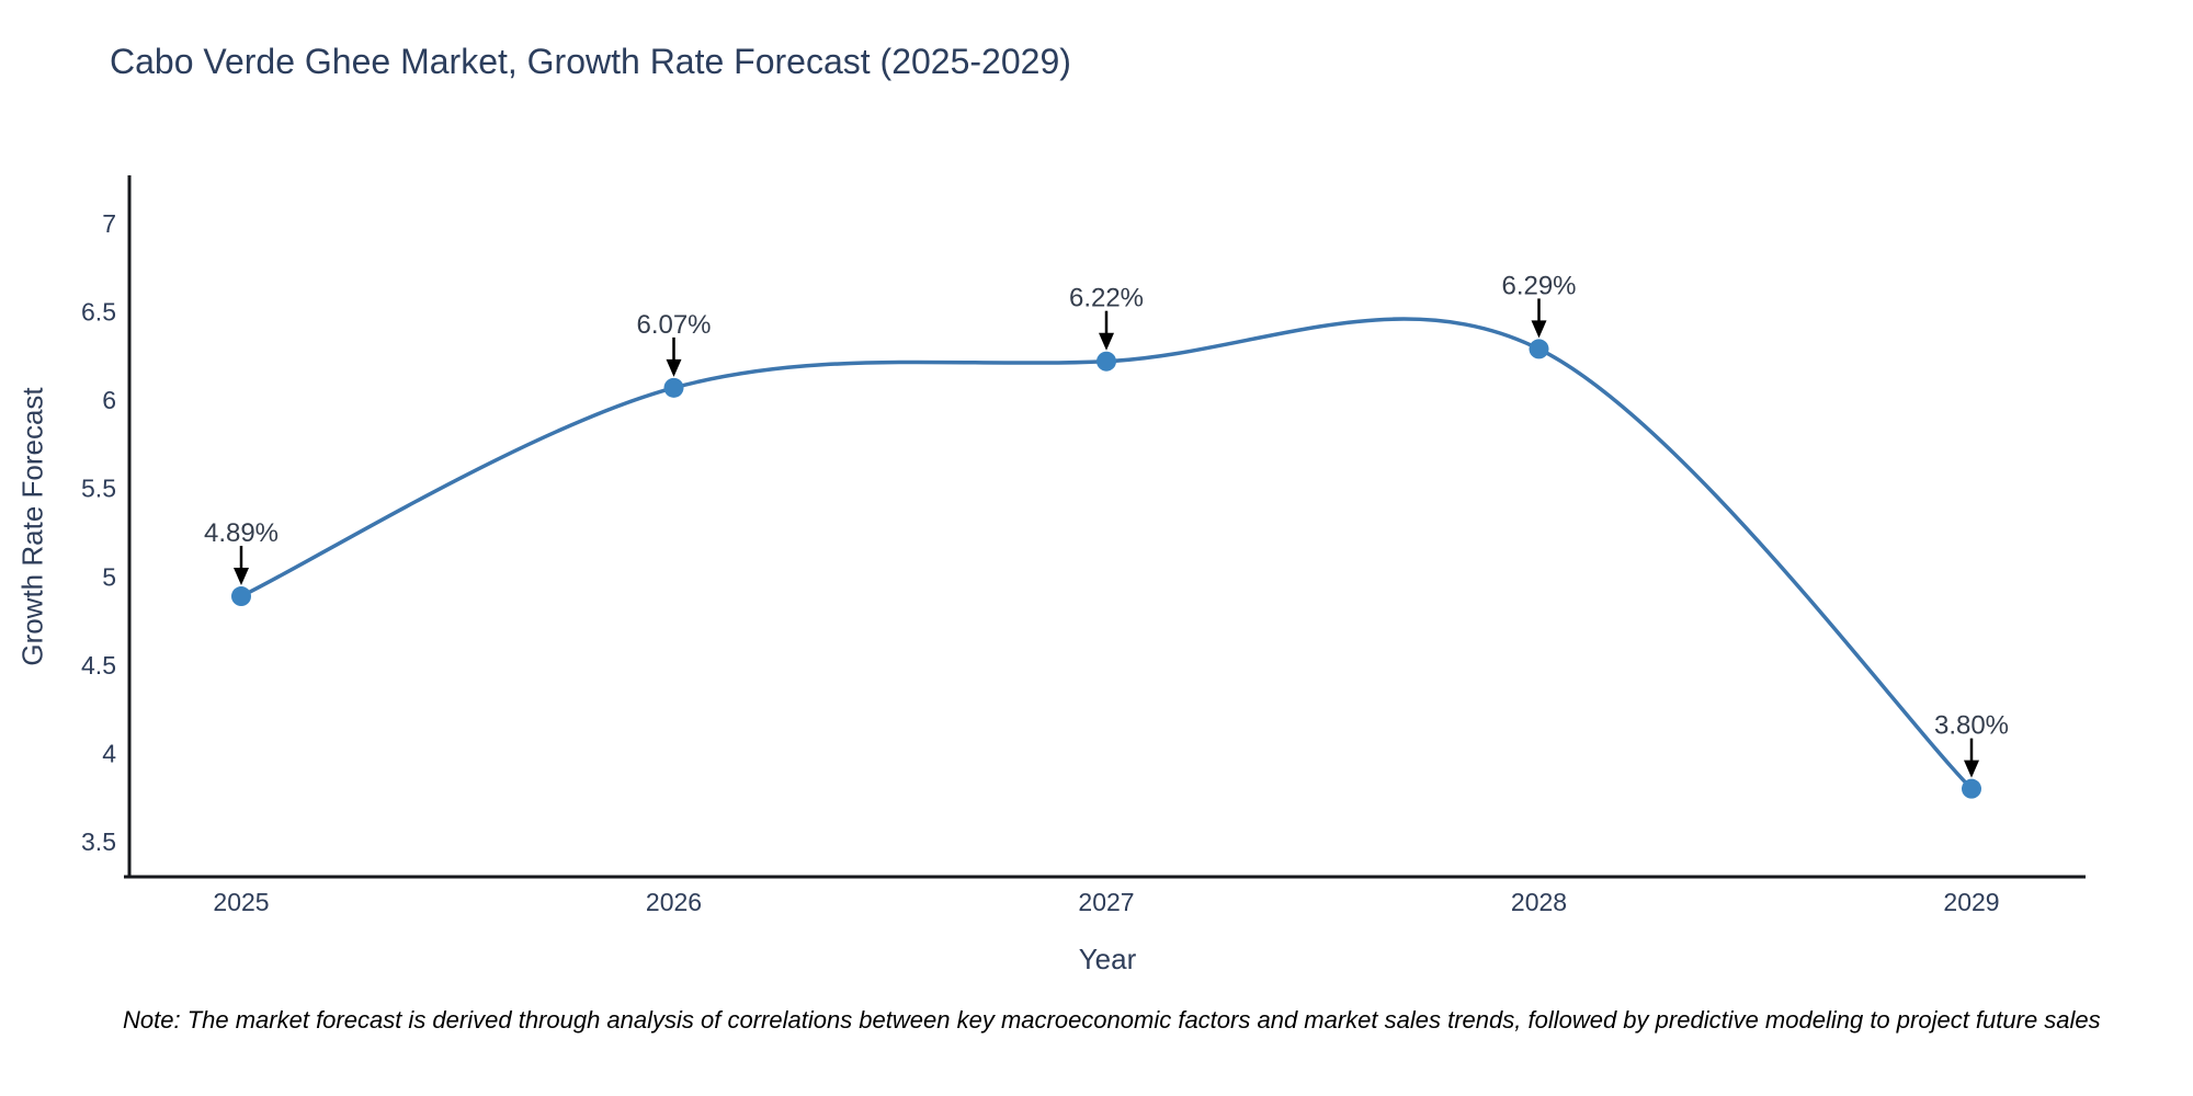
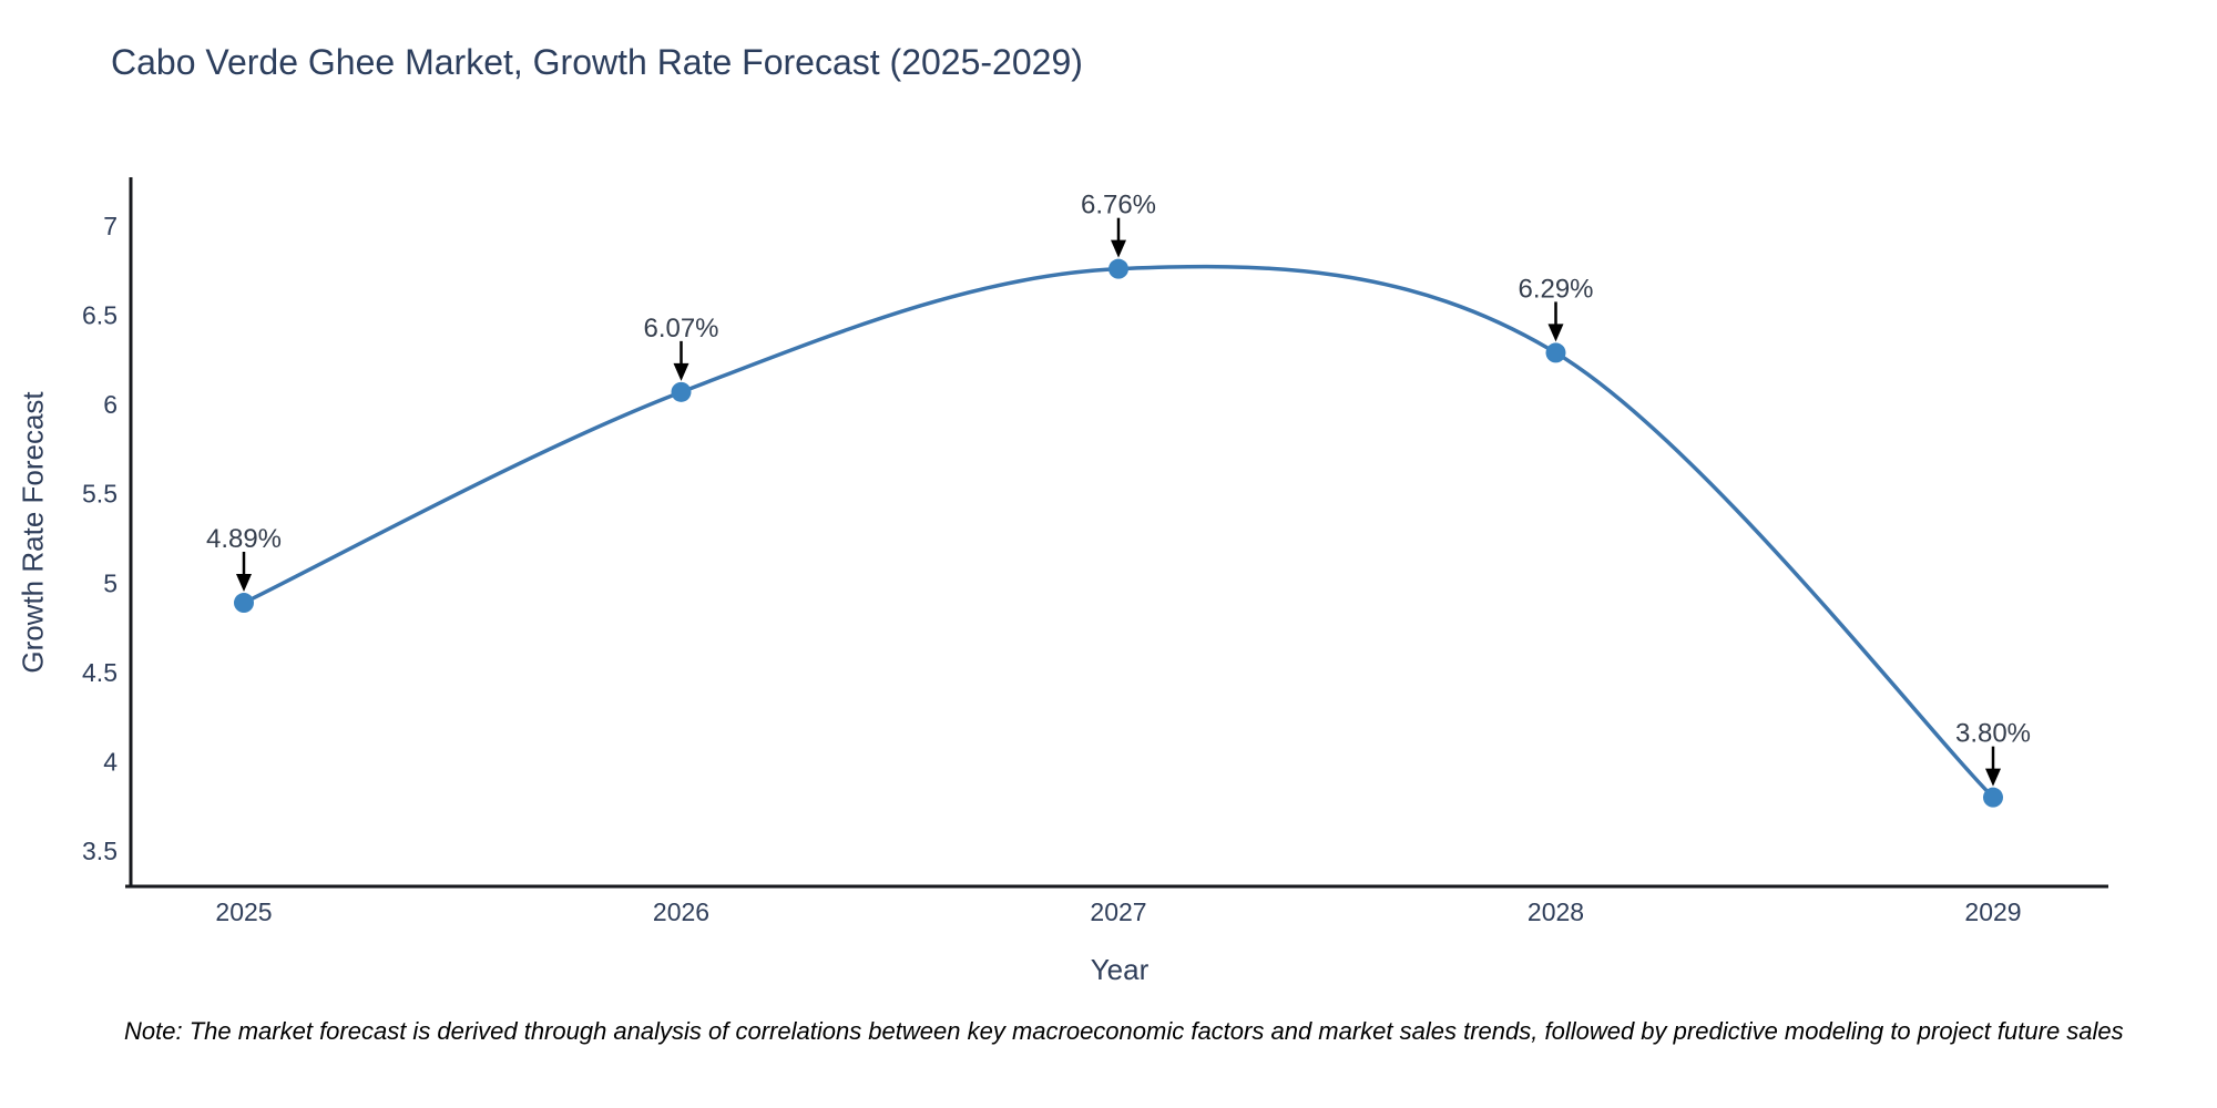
2027: 6.22% -> 6.76%
